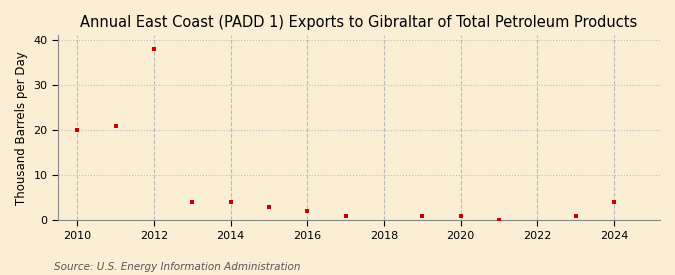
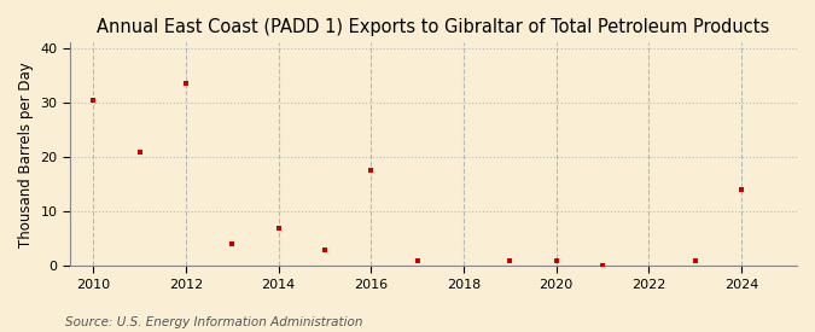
2010: 20.0 -> 30.5
2012: 38.0 -> 33.5
2014: 4.0 -> 7.0
2016: 2.0 -> 17.5
2024: 4.0 -> 14.0
